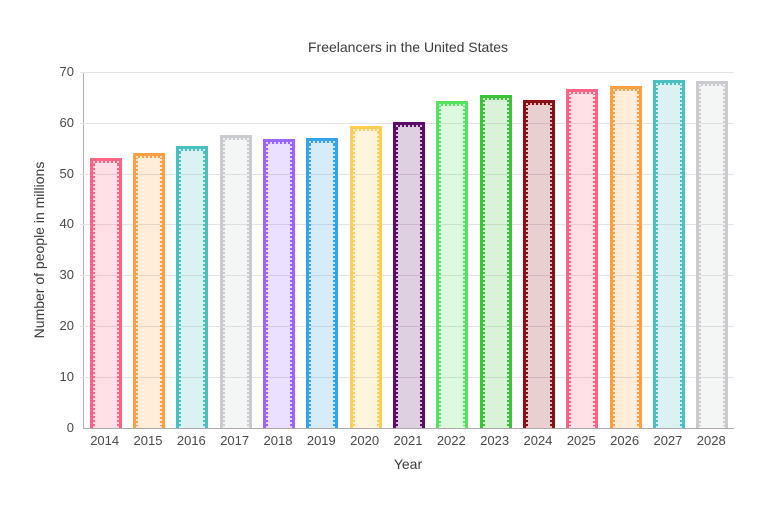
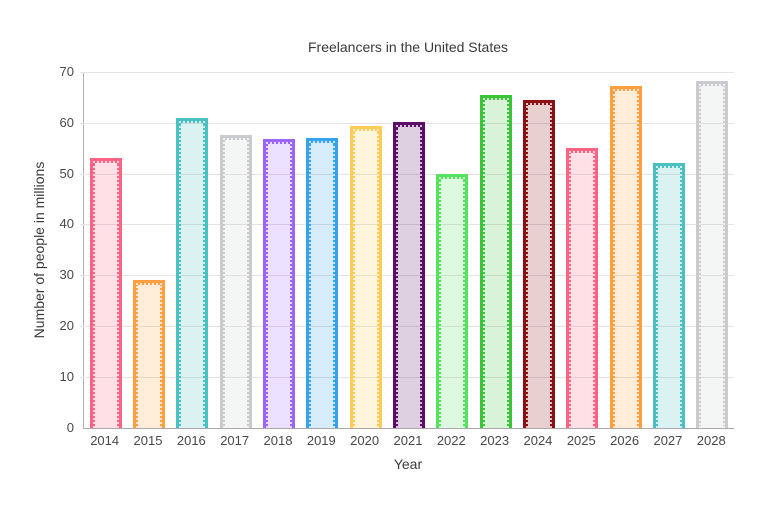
2015: 54 -> 29
2016: 56 -> 61
2022: 64 -> 50
2025: 67 -> 55
2027: 68 -> 52
